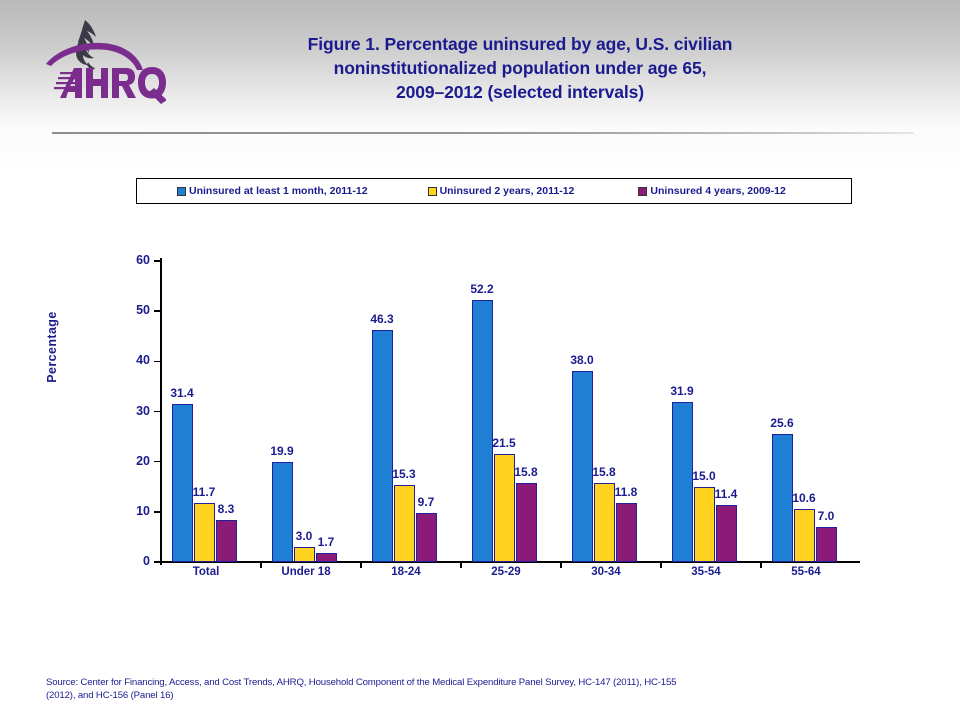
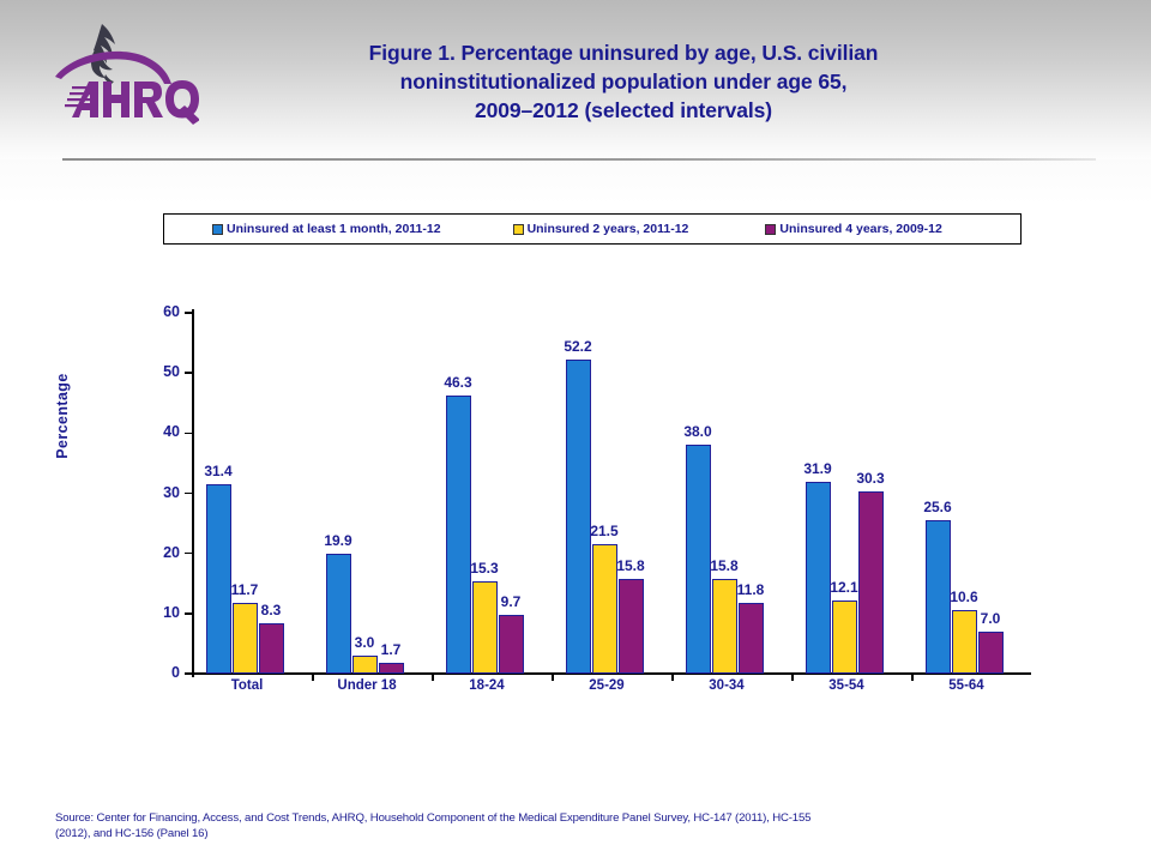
Uninsured 2 years, 2011-12/35-54: 15.0 -> 12.1
Uninsured 4 years, 2009-12/35-54: 11.4 -> 30.3
